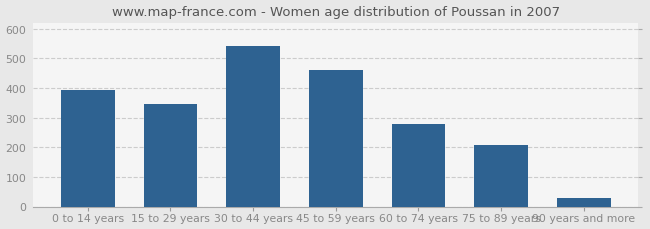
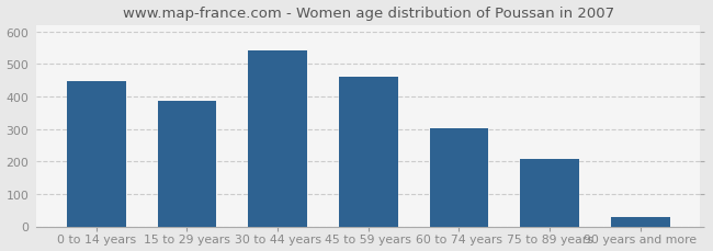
0 to 14 years: 395 -> 447
15 to 29 years: 345 -> 385
60 to 74 years: 280 -> 302
